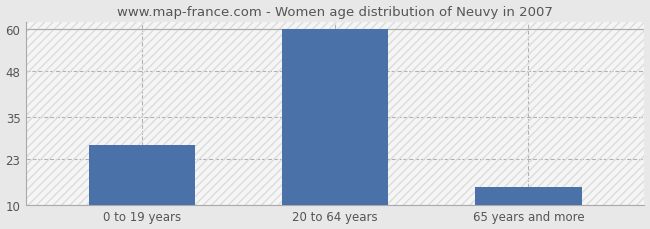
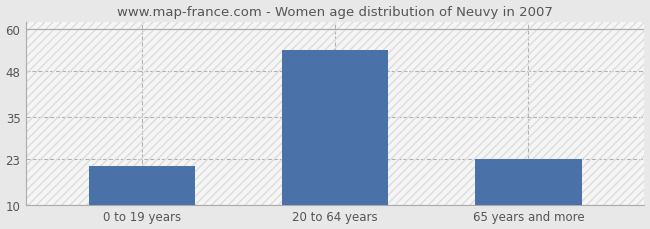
0 to 19 years: 27 -> 21
20 to 64 years: 60 -> 54
65 years and more: 15 -> 23
